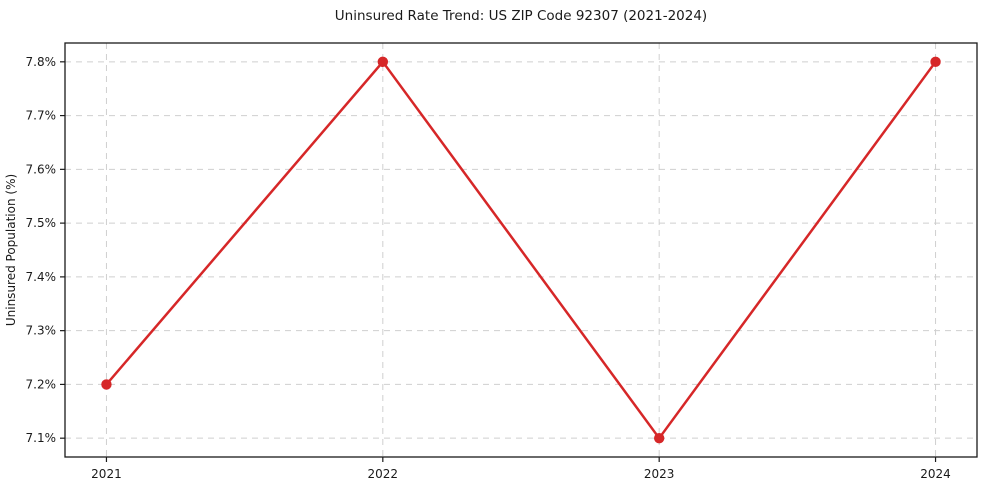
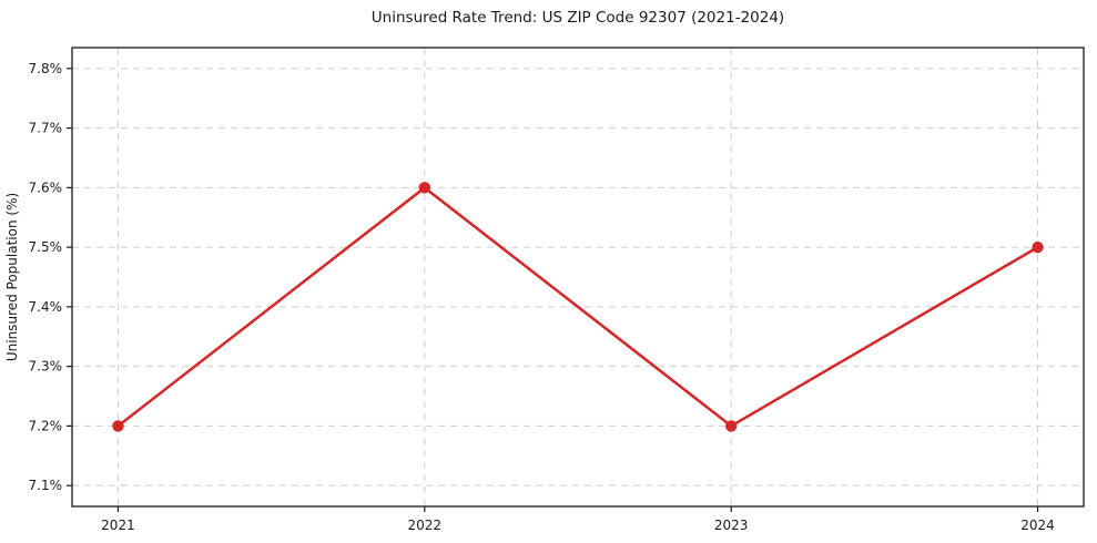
2022: 7.8% -> 7.6%
2023: 7.1% -> 7.2%
2024: 7.8% -> 7.5%
